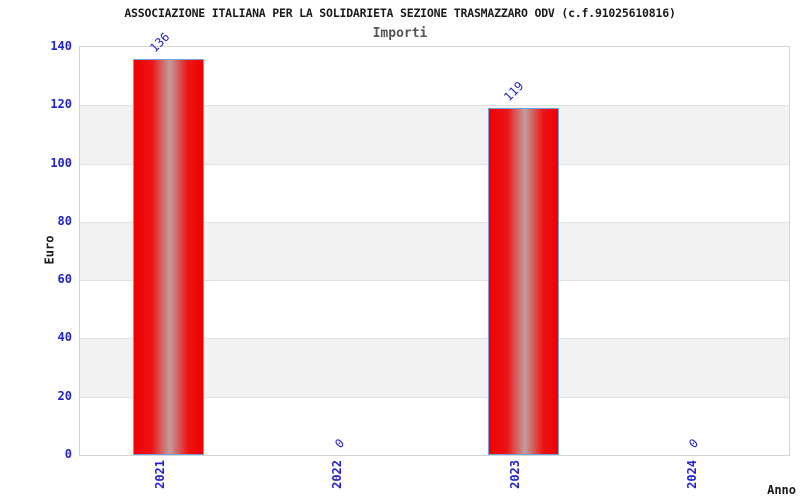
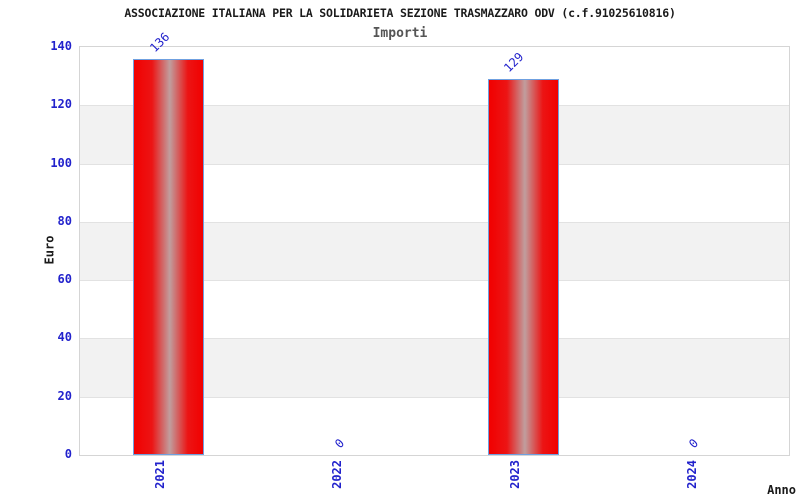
2023: 119 -> 129
